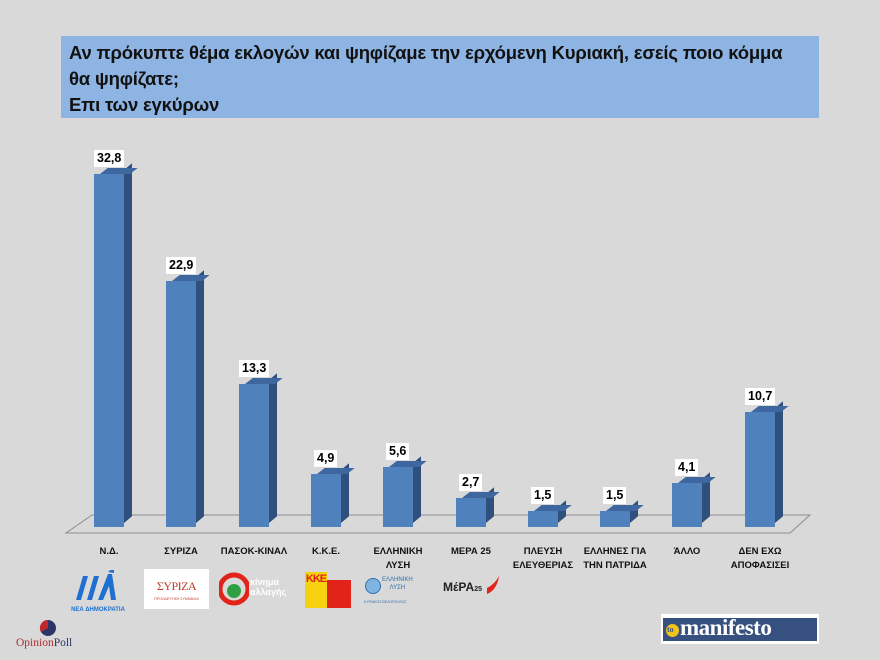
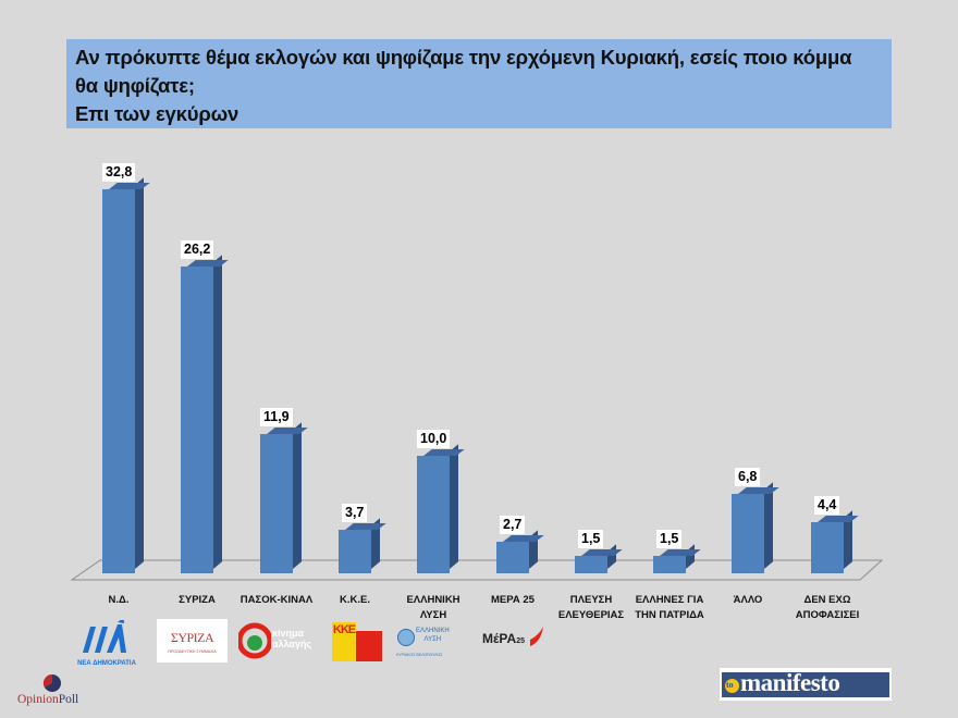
ΣΥΡΙΖΑ: 22,9 -> 26,2
ΠΑΣΟΚ-ΚΙΝΑΛ: 13,3 -> 11,9
Κ.Κ.Ε.: 4,9 -> 3,7
ΕΛΛΗΝΙΚΗ ΛΥΣΗ: 5,6 -> 10,0
ΆΛΛΟ: 4,1 -> 6,8
ΔΕΝ ΕΧΩ ΑΠΟΦΑΣΙΣΕΙ: 10,7 -> 4,4
